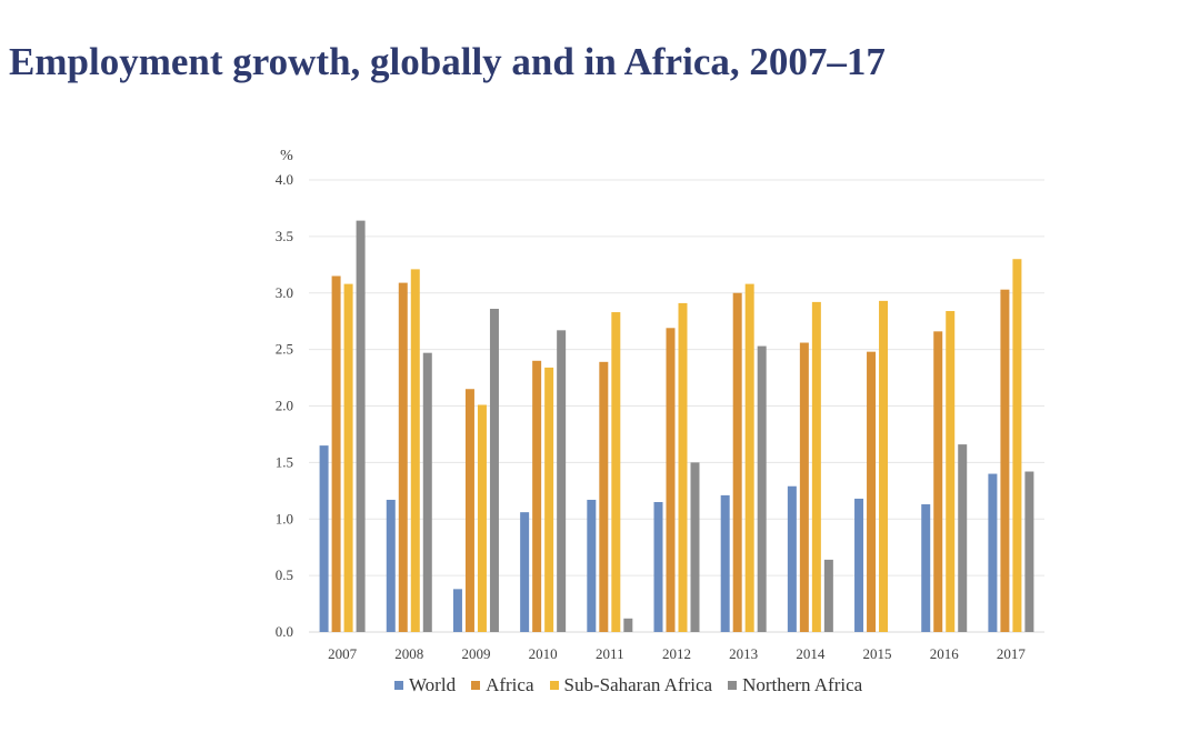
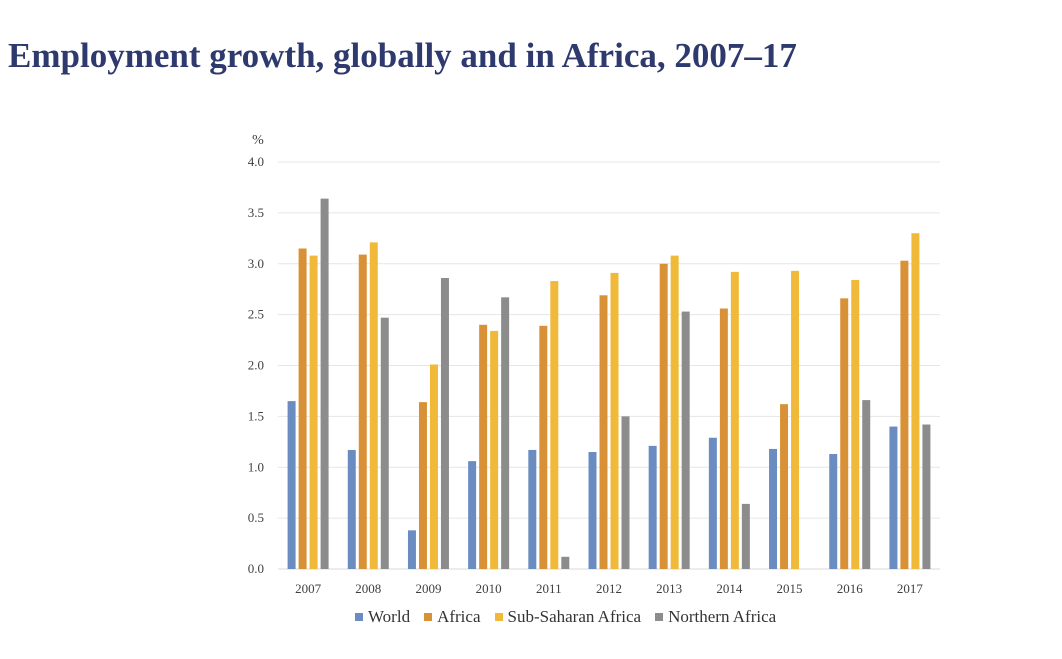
Africa/2009: 2.15 -> 1.64
Africa/2015: 2.48 -> 1.62
